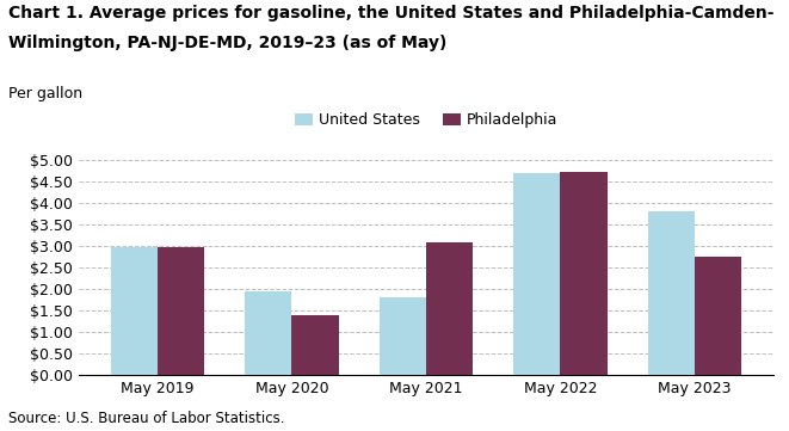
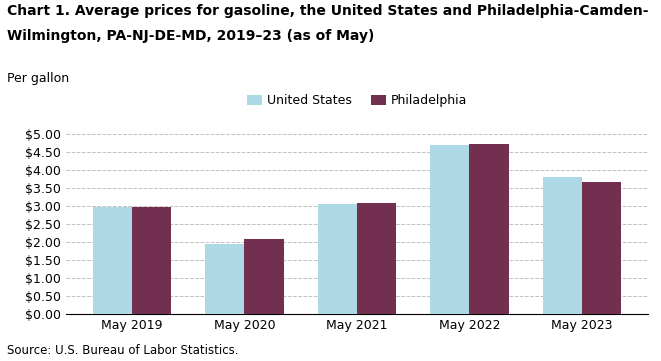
Philadelphia/May 2020: $1.40 -> $2.08
United States/May 2021: $1.80 -> $3.05
Philadelphia/May 2023: $2.75 -> $3.65
